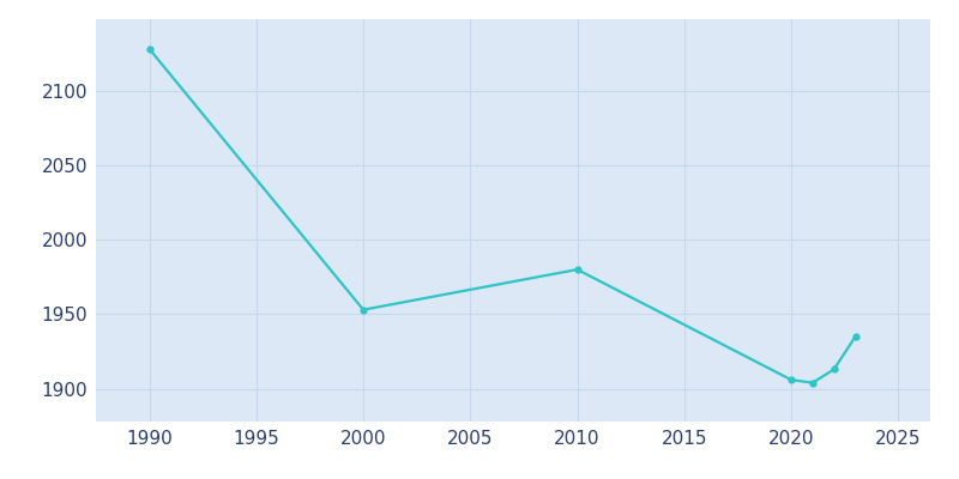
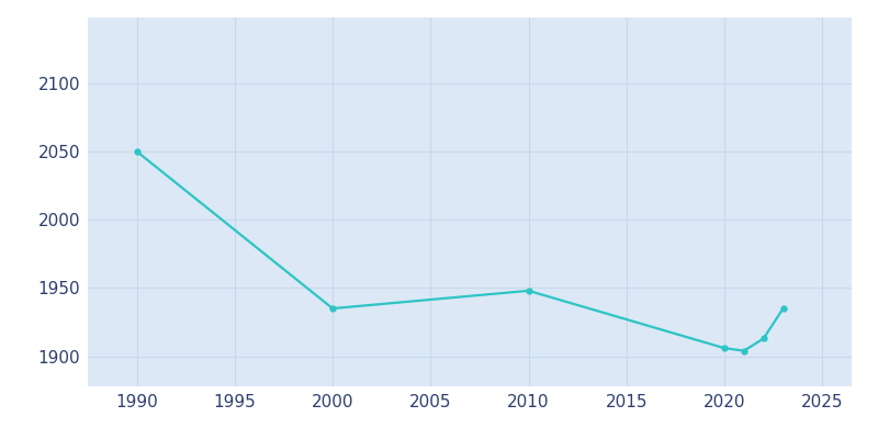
1990: 2128 -> 2050
2000: 1953 -> 1935
2010: 1980 -> 1948
